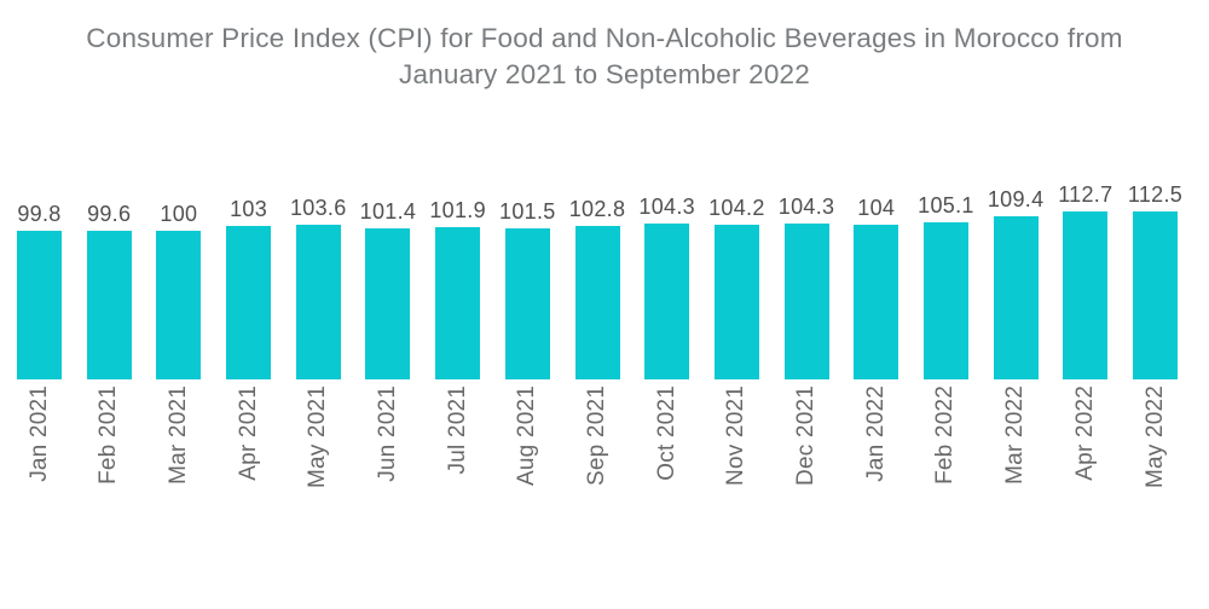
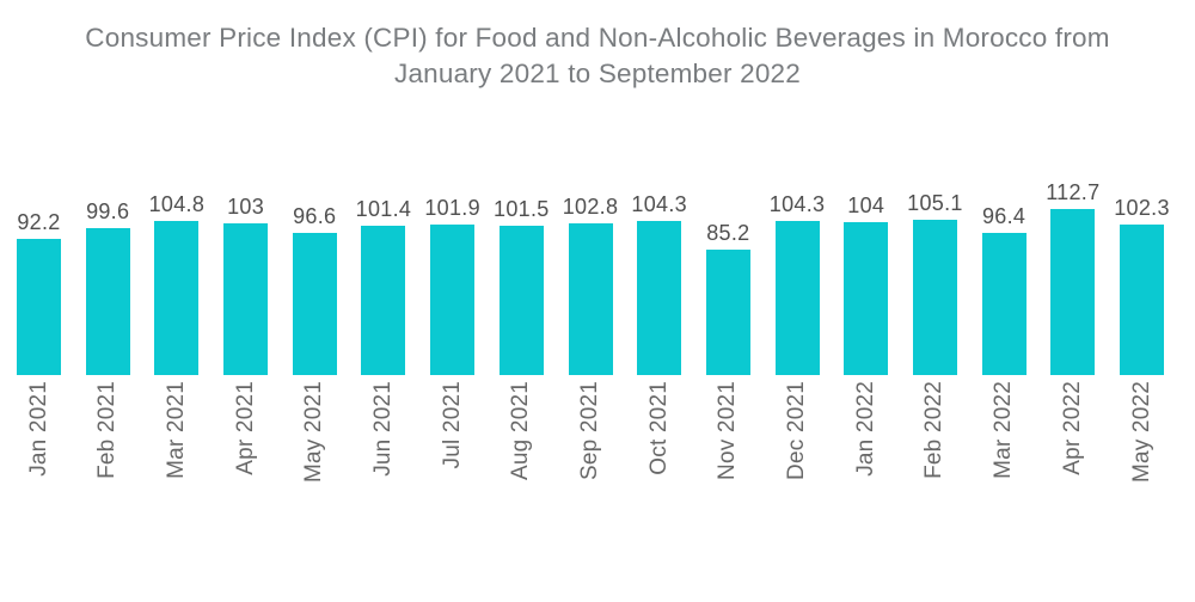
Jan 2021: 99.8 -> 92.2
Mar 2021: 100 -> 104.8
May 2021: 103.6 -> 96.6
Nov 2021: 104.2 -> 85.2
Mar 2022: 109.4 -> 96.4
May 2022: 112.5 -> 102.3
